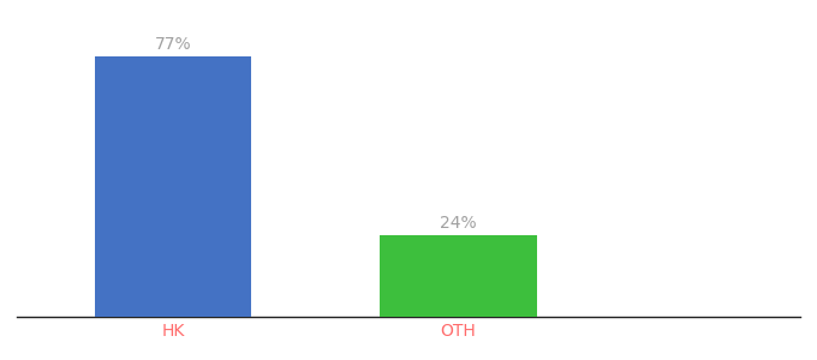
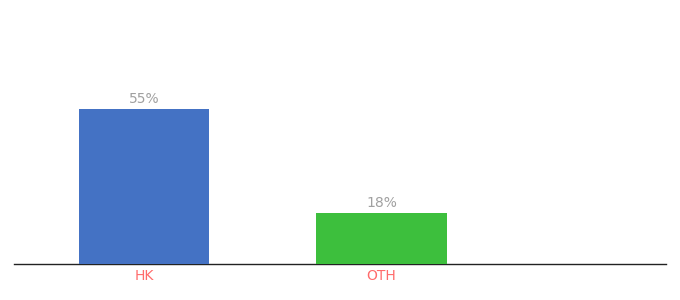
HK: 77% -> 55%
OTH: 24% -> 18%
